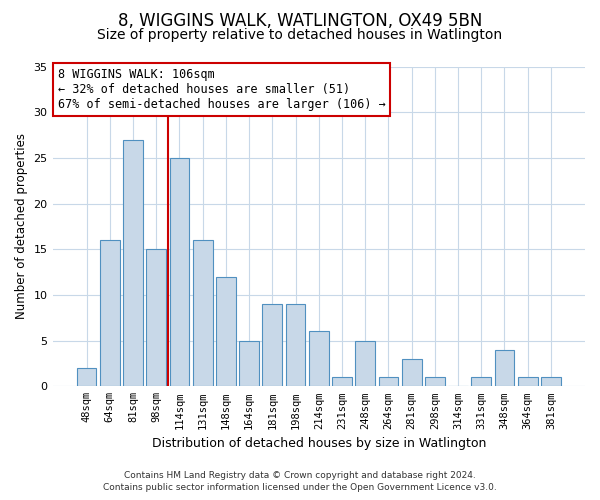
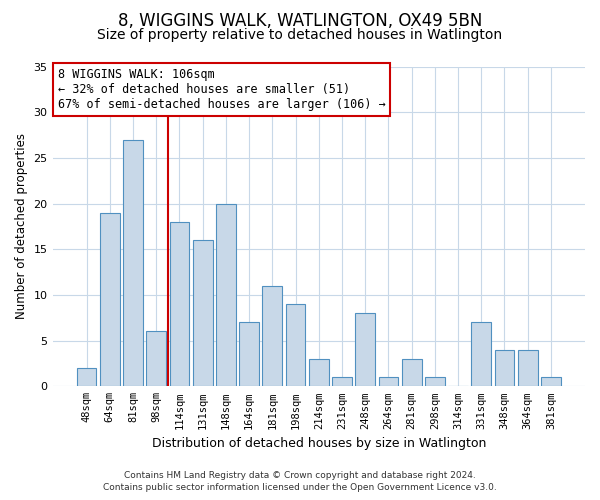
64sqm: 16 -> 19
98sqm: 15 -> 6
114sqm: 25 -> 18
148sqm: 12 -> 20
164sqm: 5 -> 7
181sqm: 9 -> 11
214sqm: 6 -> 3
248sqm: 5 -> 8
331sqm: 1 -> 7
364sqm: 1 -> 4
